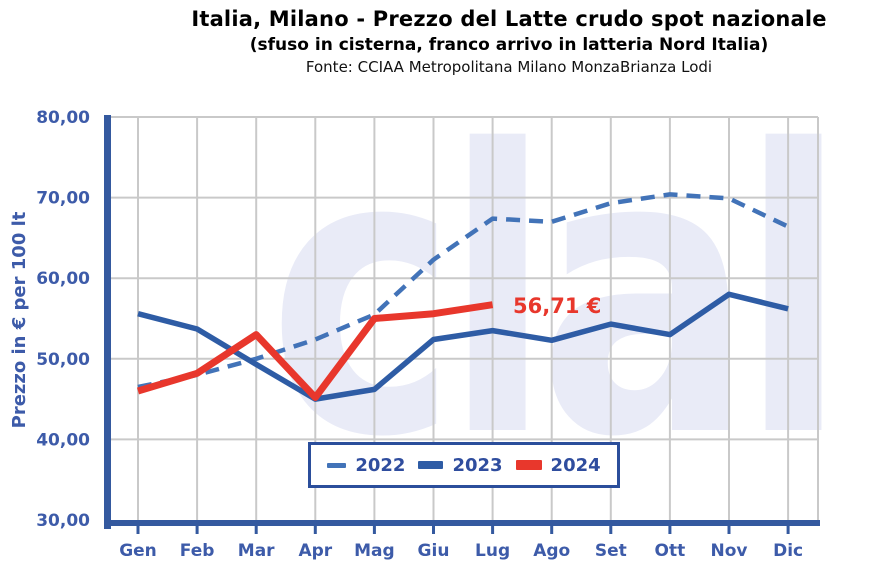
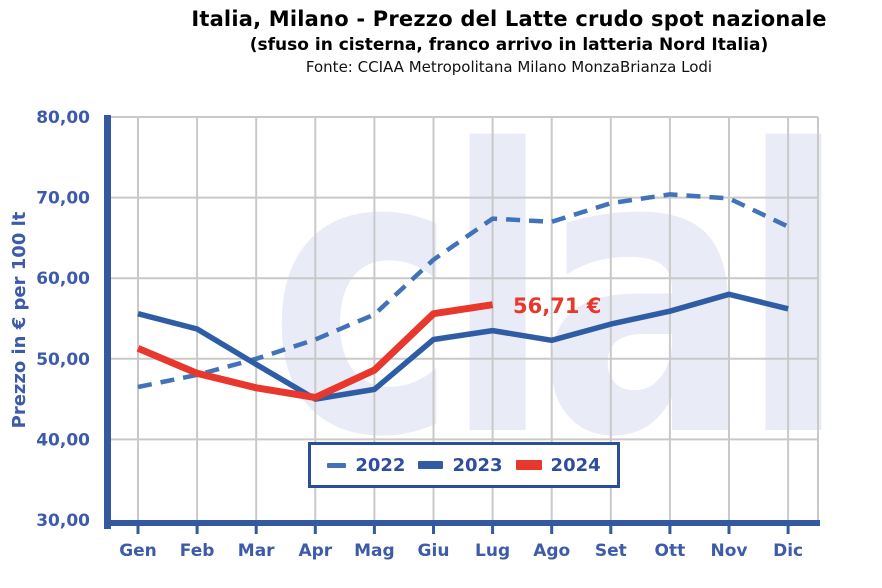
2024/Gen: 46 -> 51
2024/Mar: 53 -> 46
2024/Mag: 55 -> 49
2023/Ott: 53 -> 56
